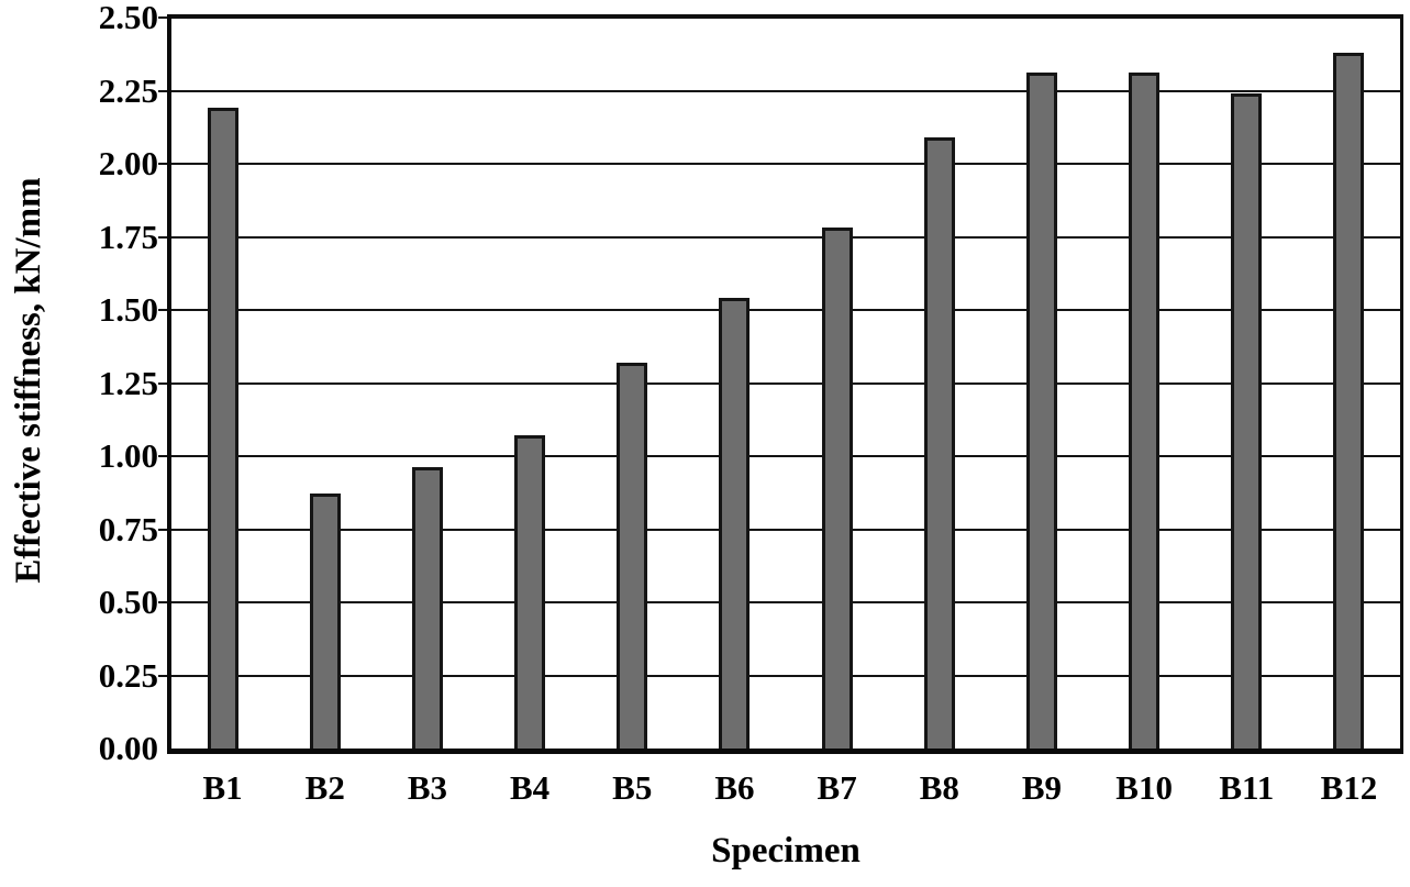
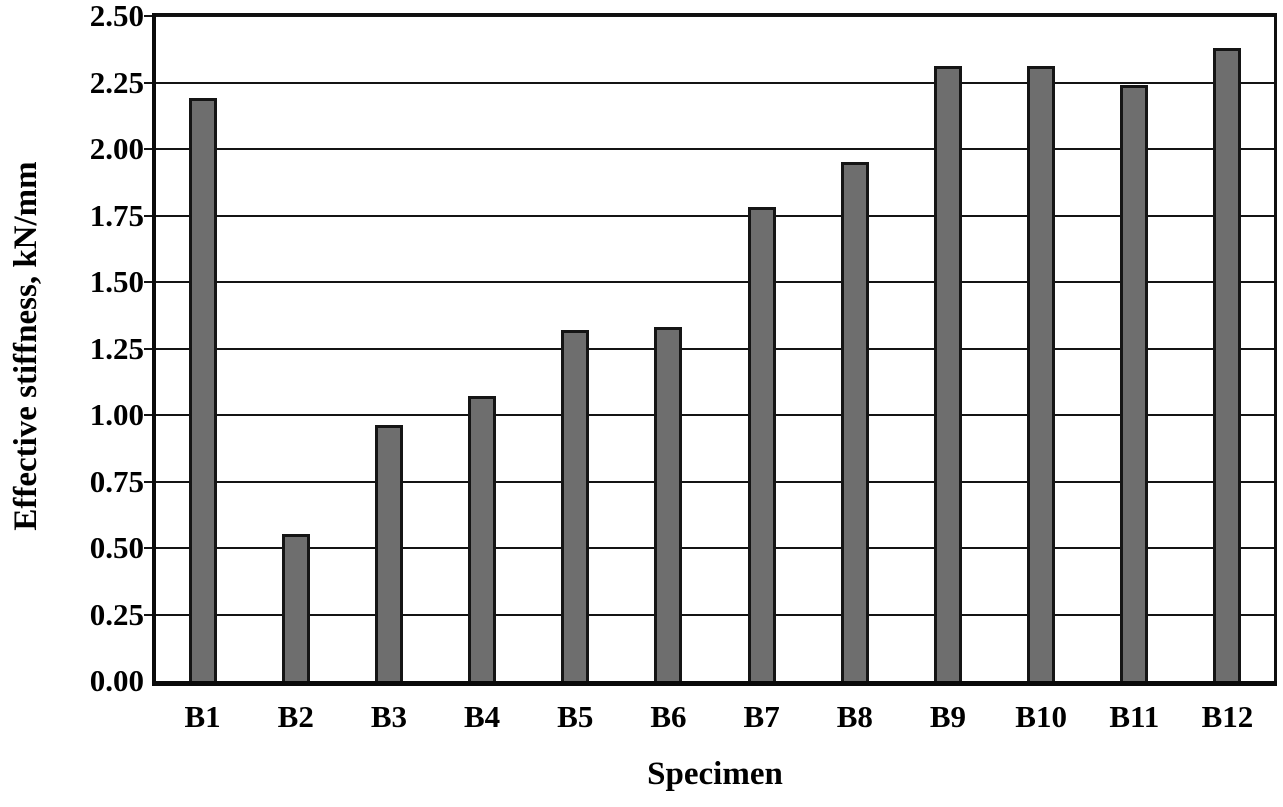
B2: 0.86 -> 0.54
B6: 1.53 -> 1.32
B8: 2.08 -> 1.94
